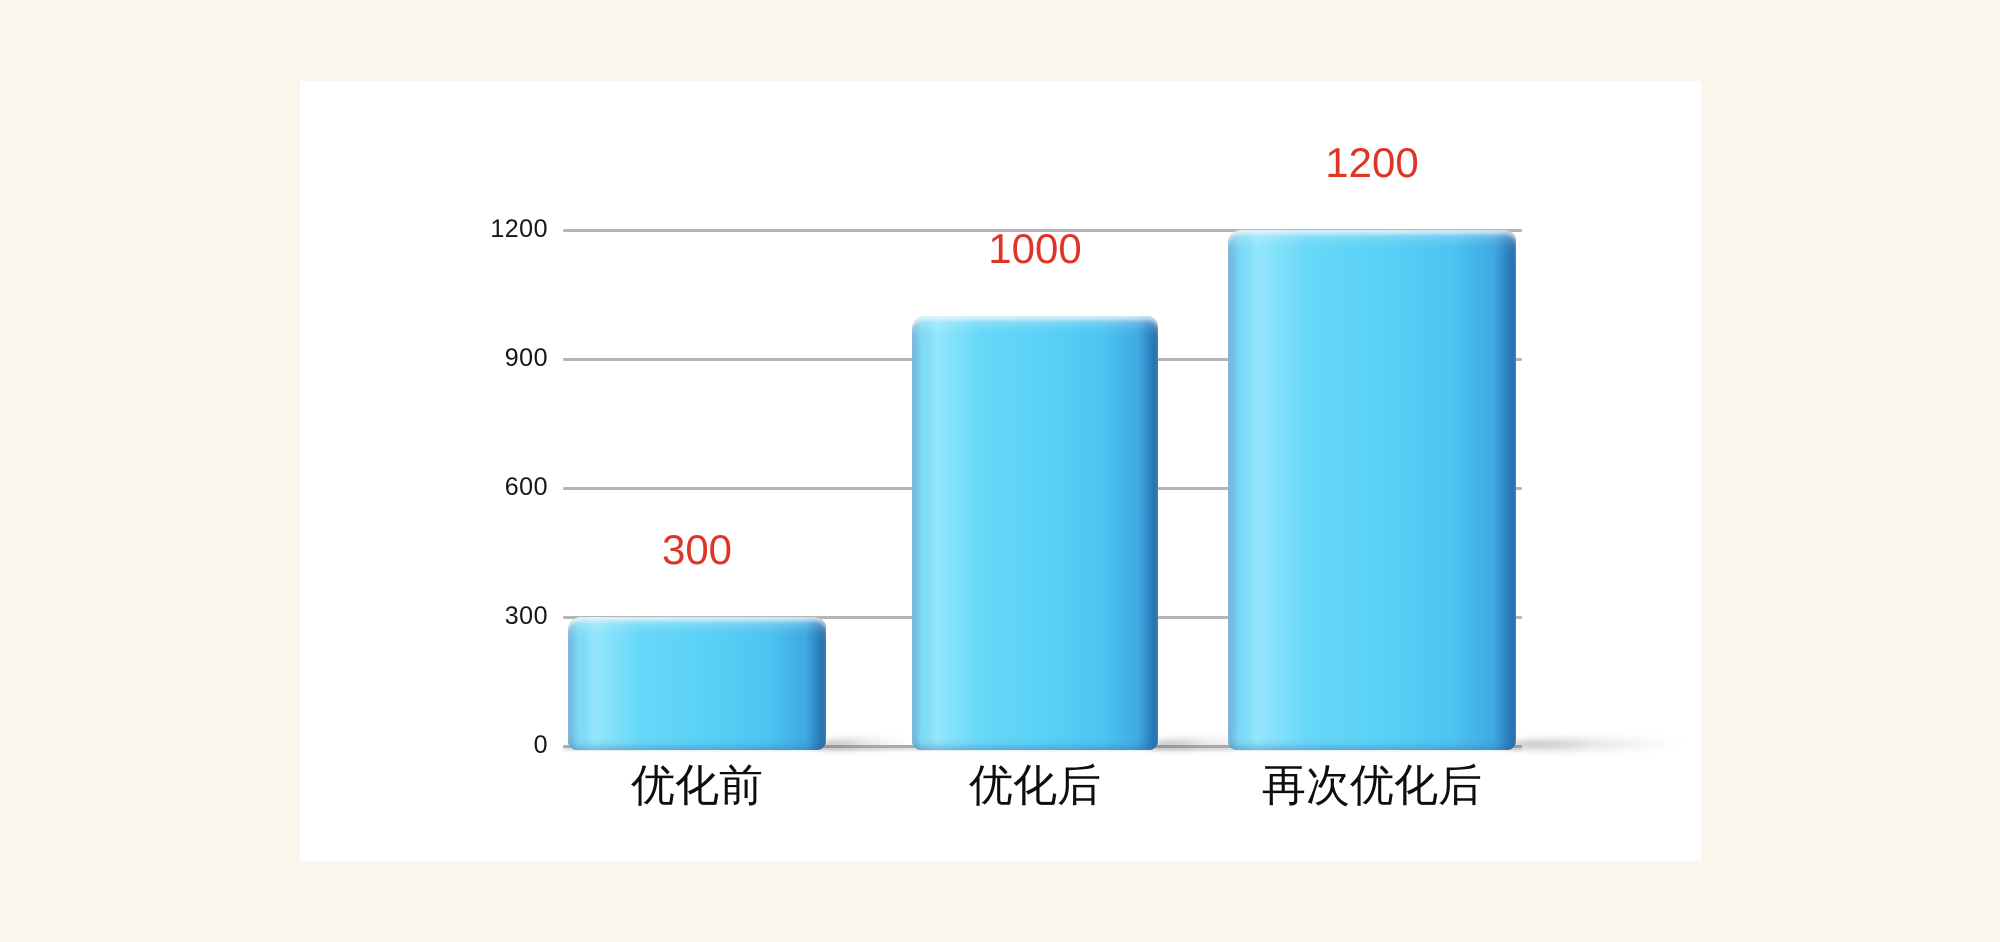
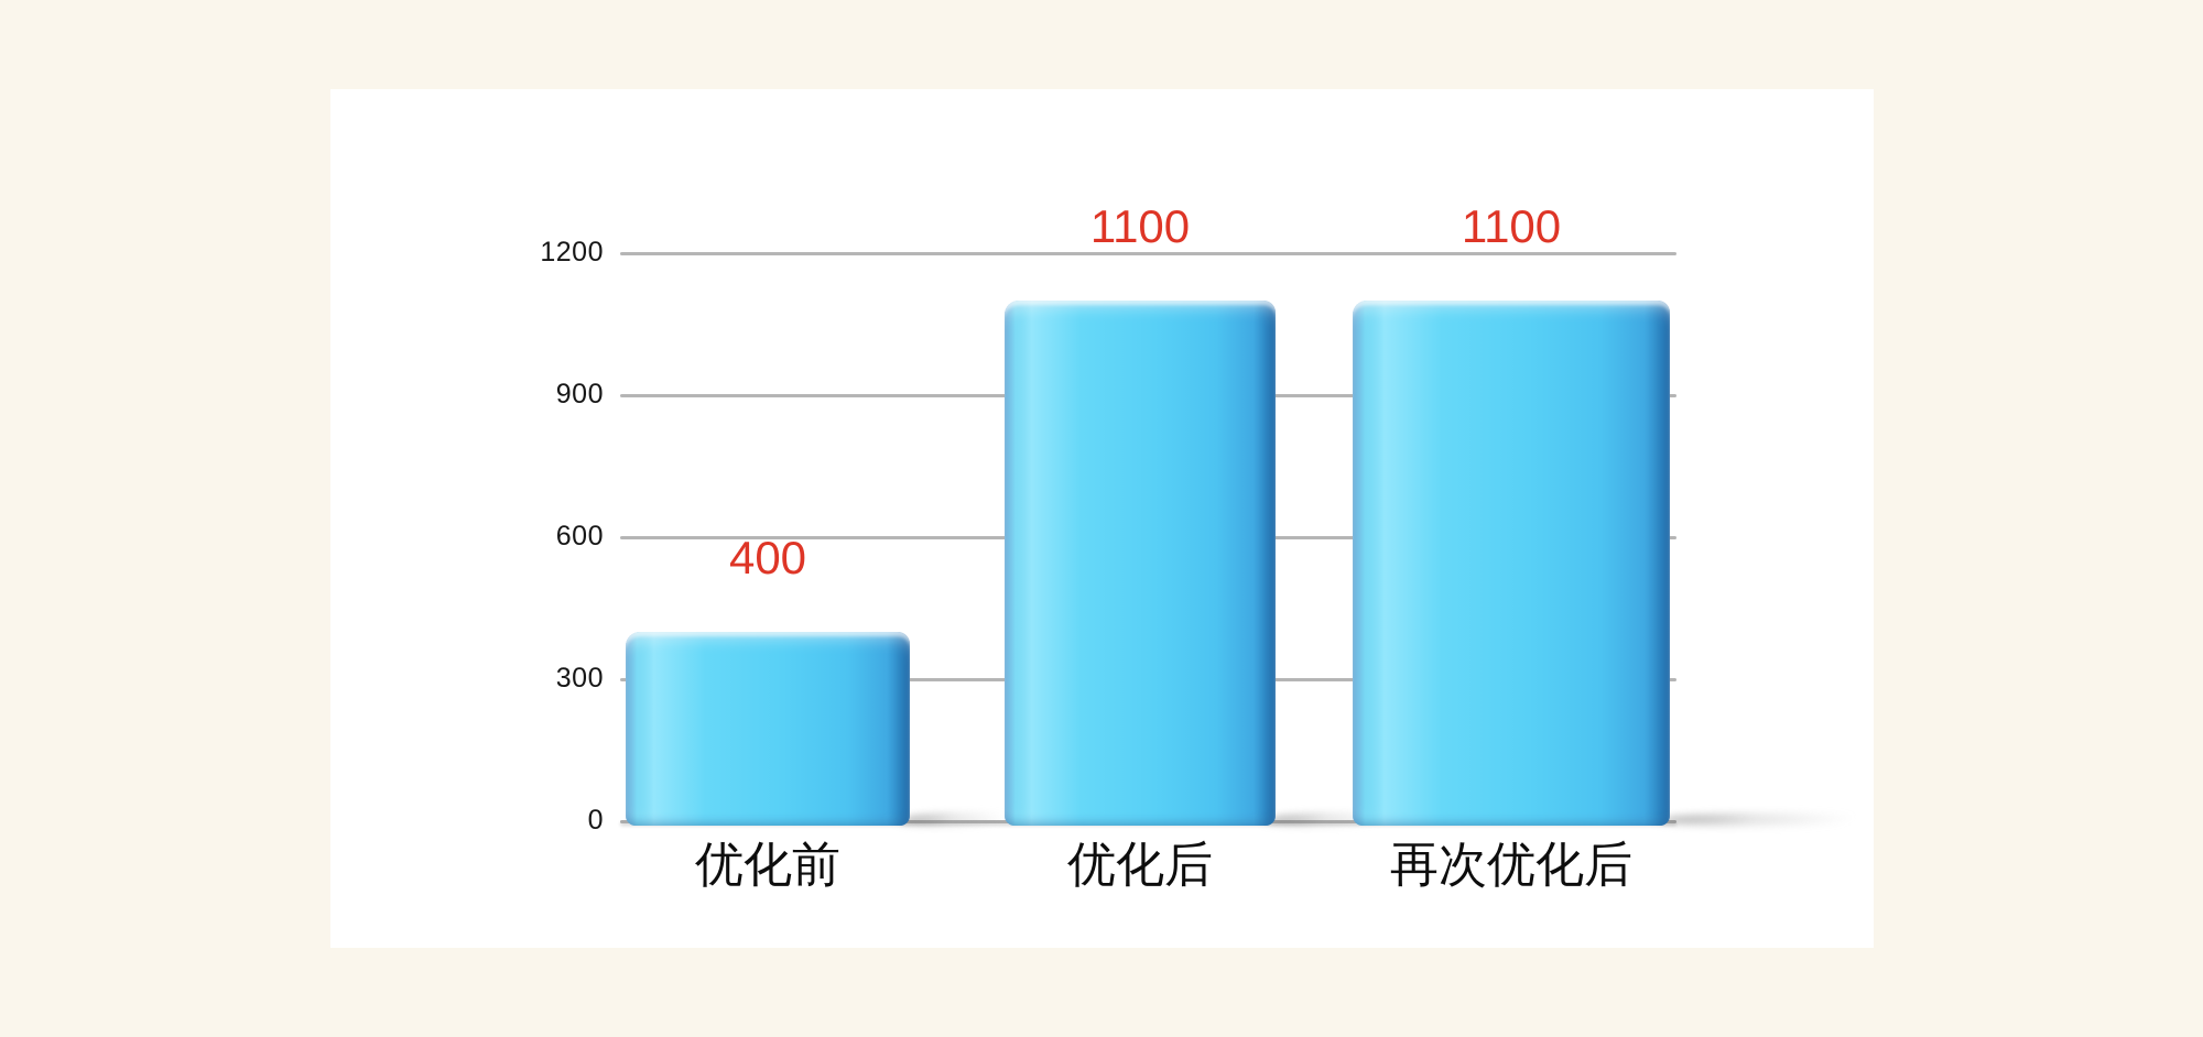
优化前: 300 -> 400
优化后: 1000 -> 1100
再次优化后: 1200 -> 1100
